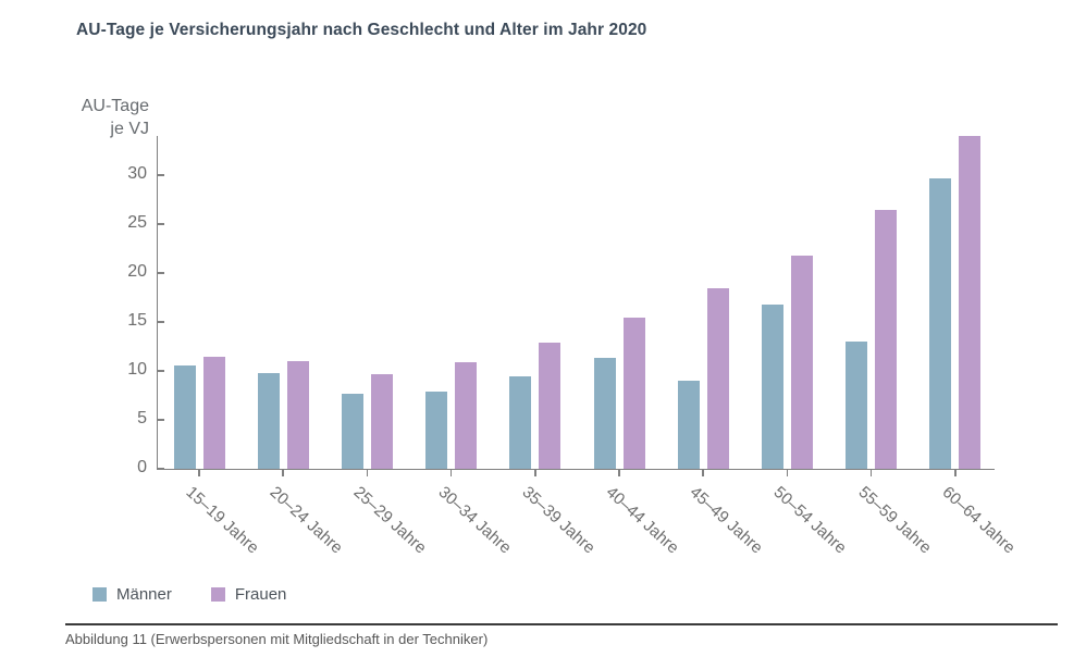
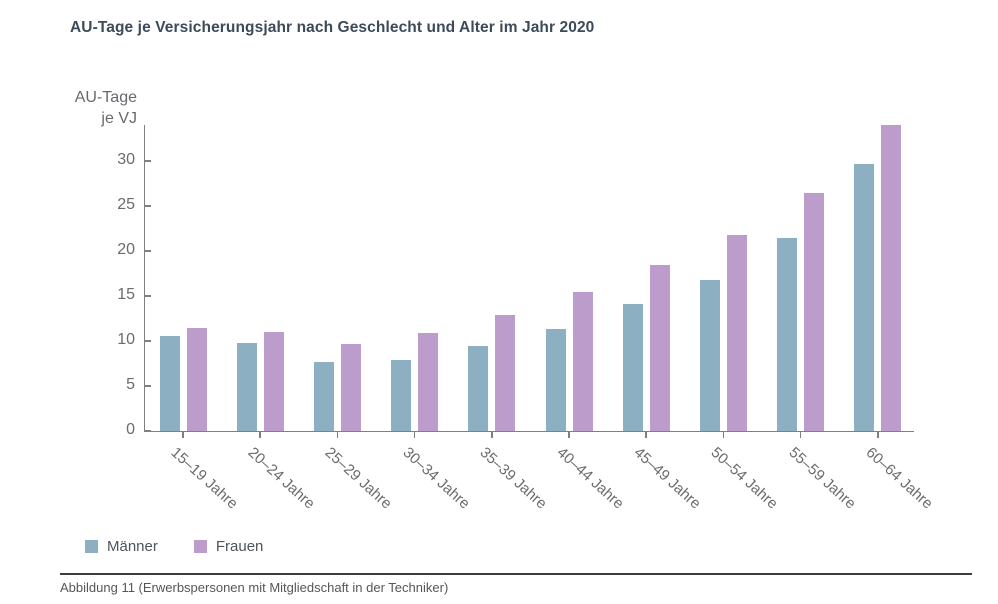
Männer/45–49 Jahre: 9 -> 14
Männer/55–59 Jahre: 13 -> 21
